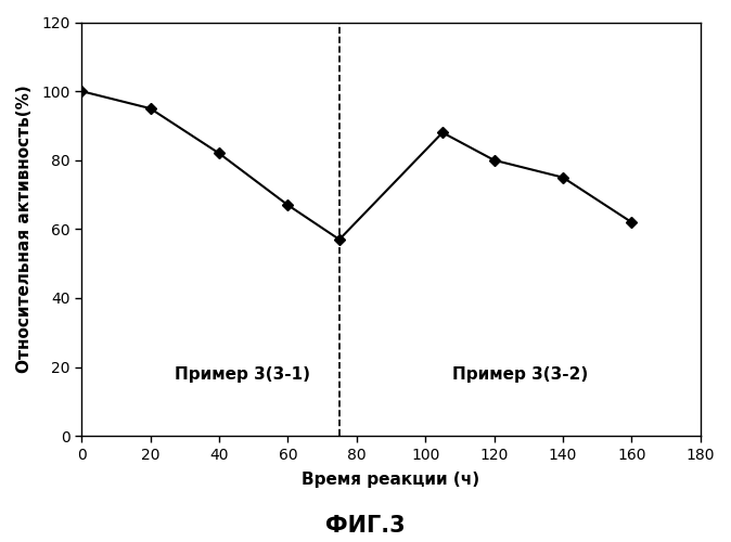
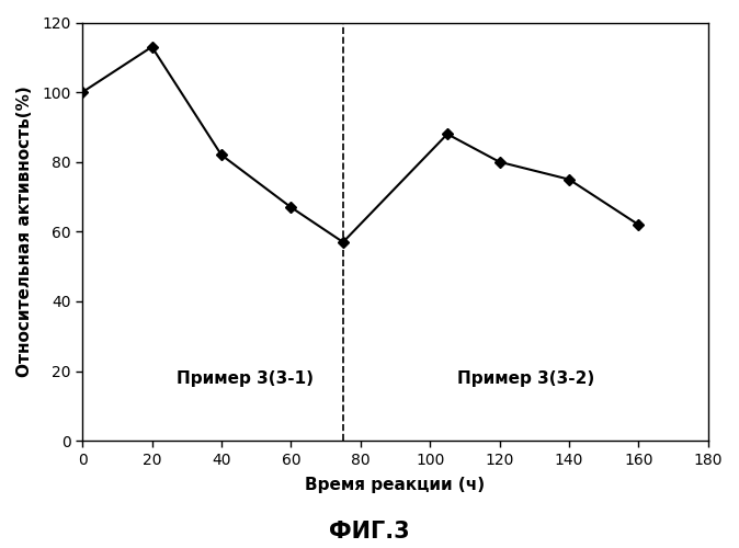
20: 95 -> 113
